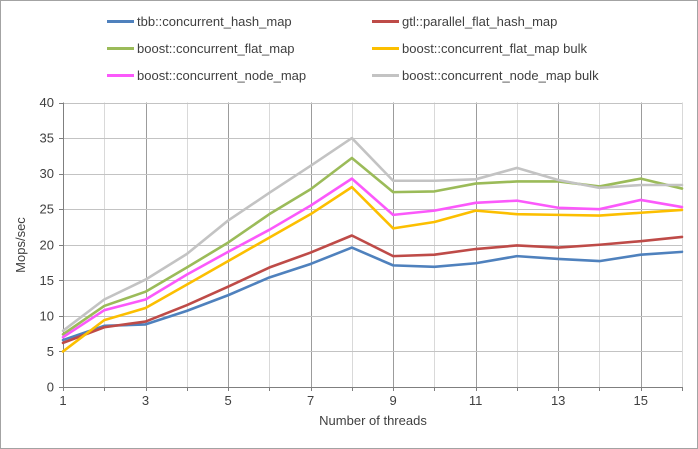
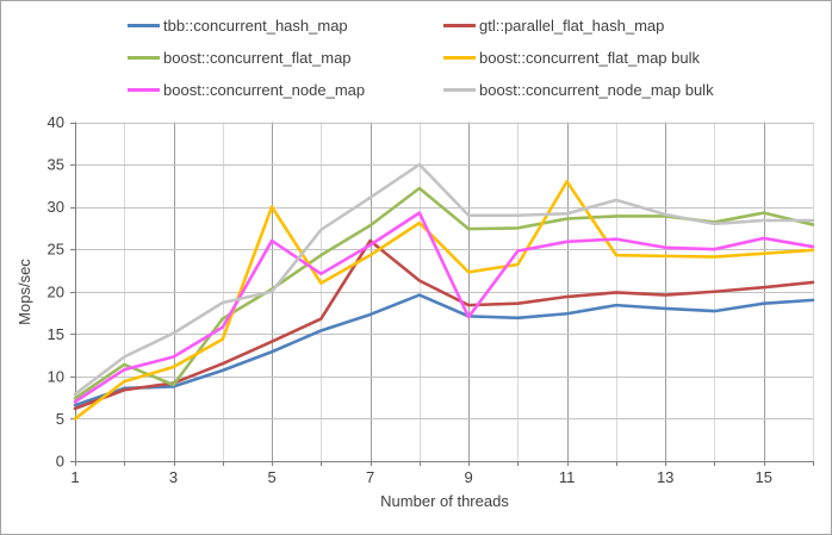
boost::concurrent_flat_map/3: 13 -> 9
boost::concurrent_flat_map bulk/5: 18 -> 30
boost::concurrent_node_map/5: 19 -> 26
boost::concurrent_node_map bulk/5: 23 -> 20
gtl::parallel_flat_hash_map/7: 19 -> 26
boost::concurrent_node_map/9: 24 -> 17
boost::concurrent_flat_map bulk/11: 25 -> 33
